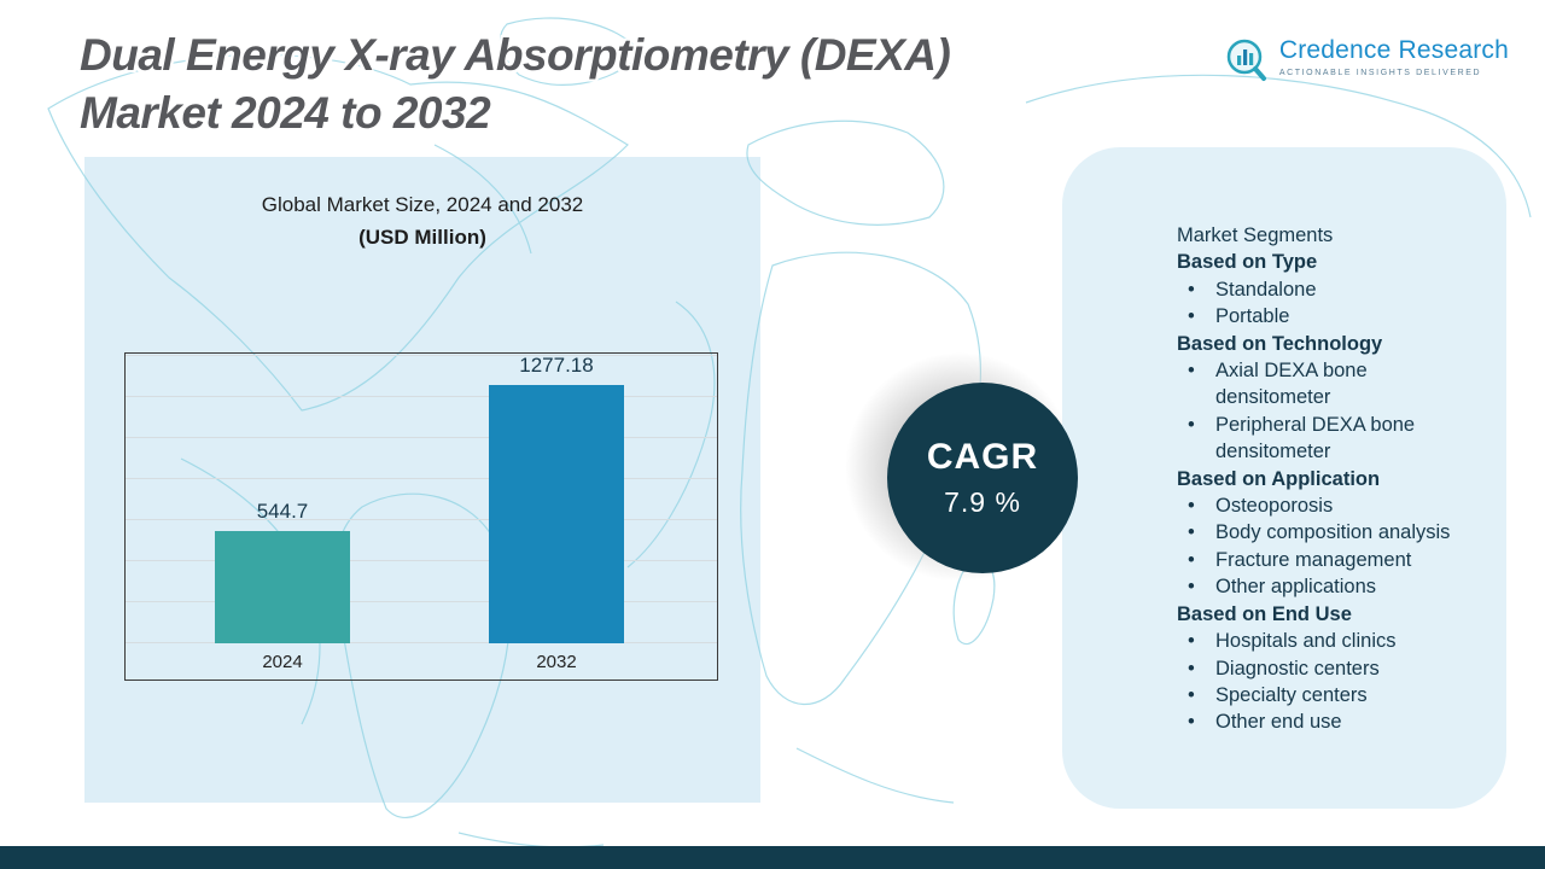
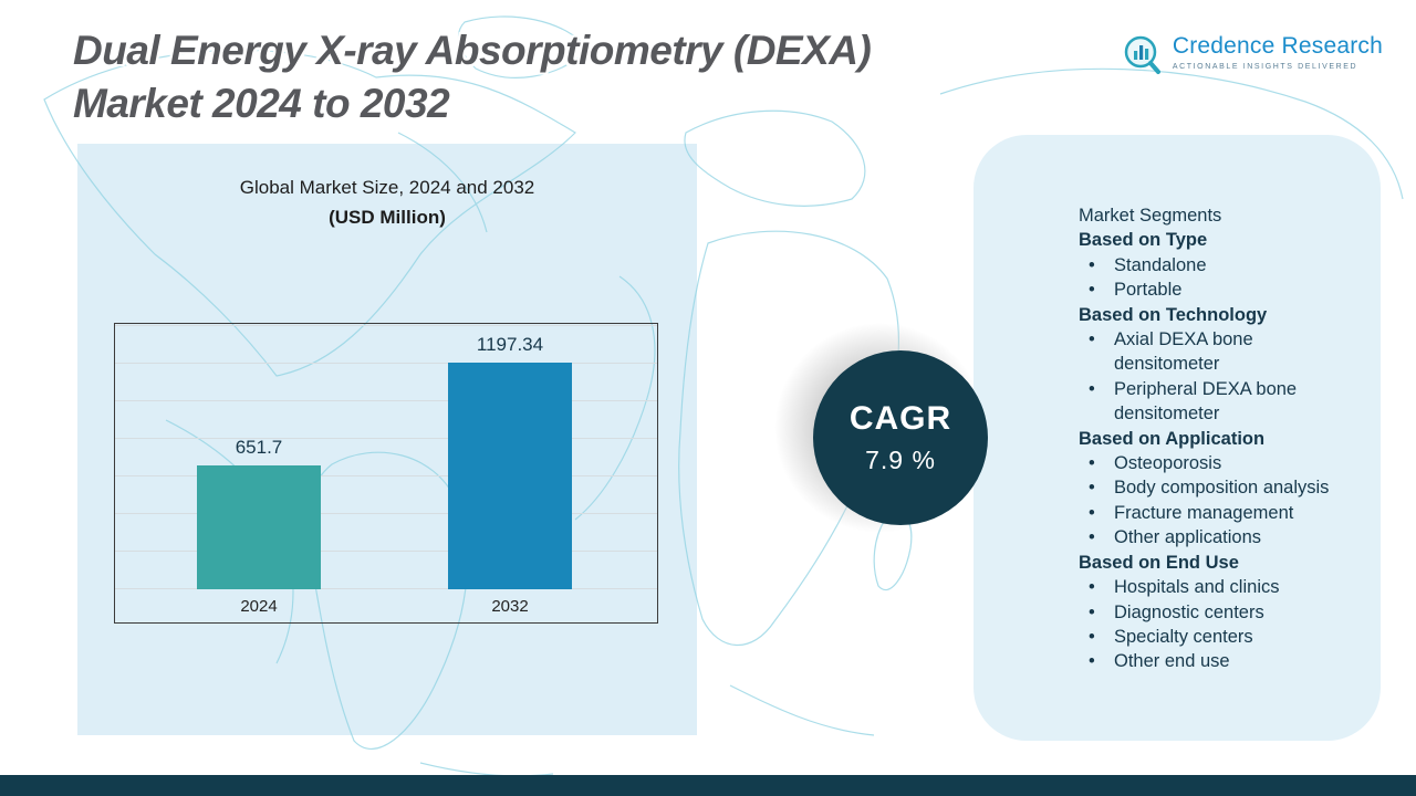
2024: 544.7 -> 651.7
2032: 1277.18 -> 1197.34
